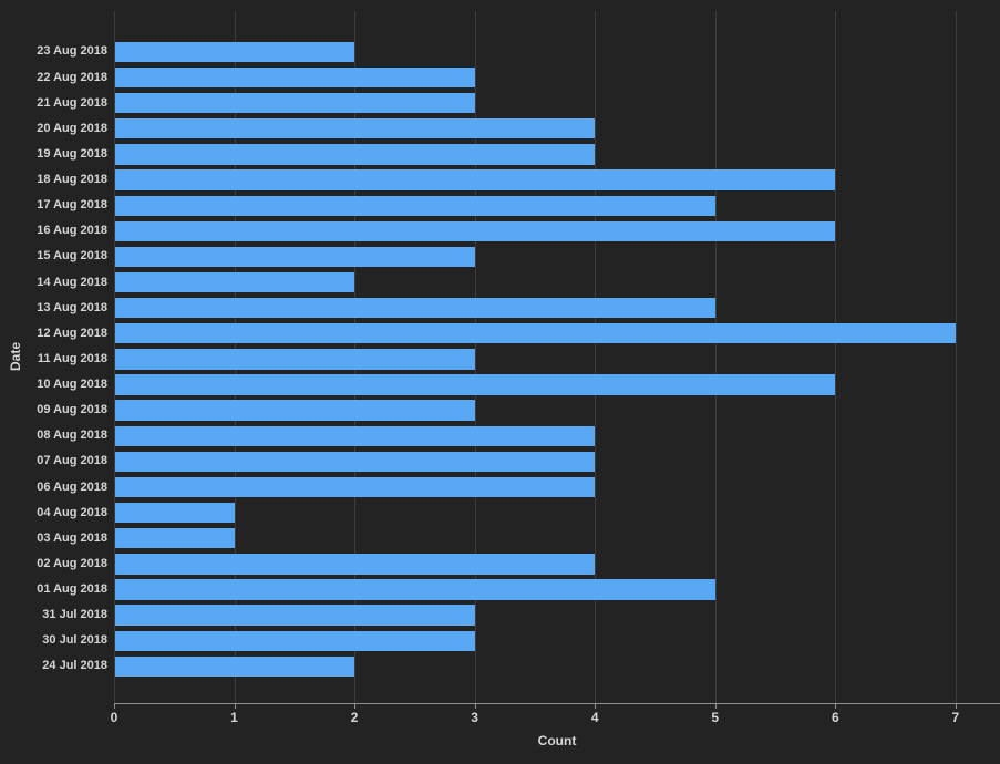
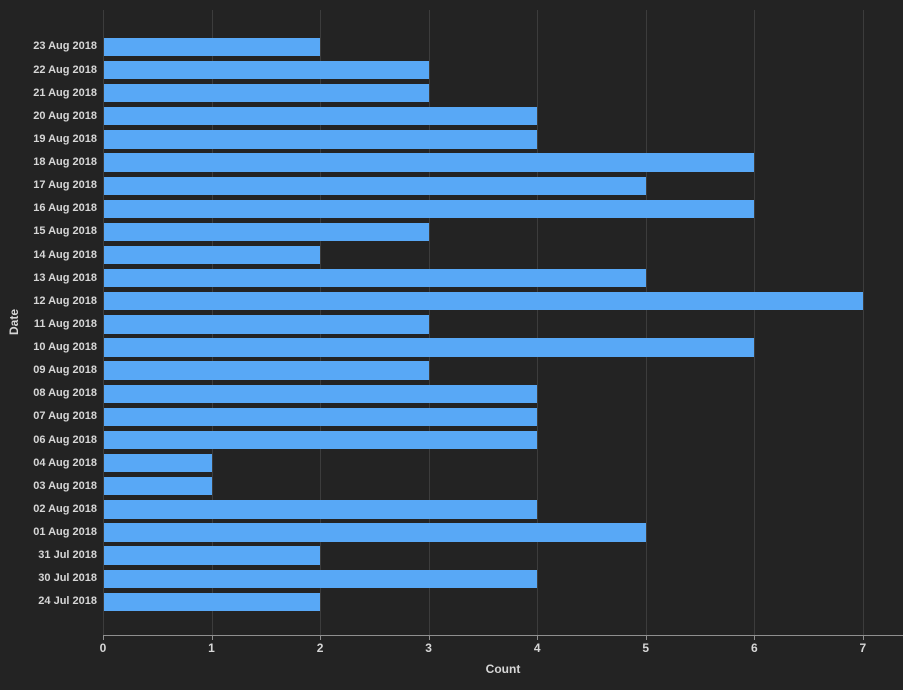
31 Jul 2018: 3 -> 2
30 Jul 2018: 3 -> 4
